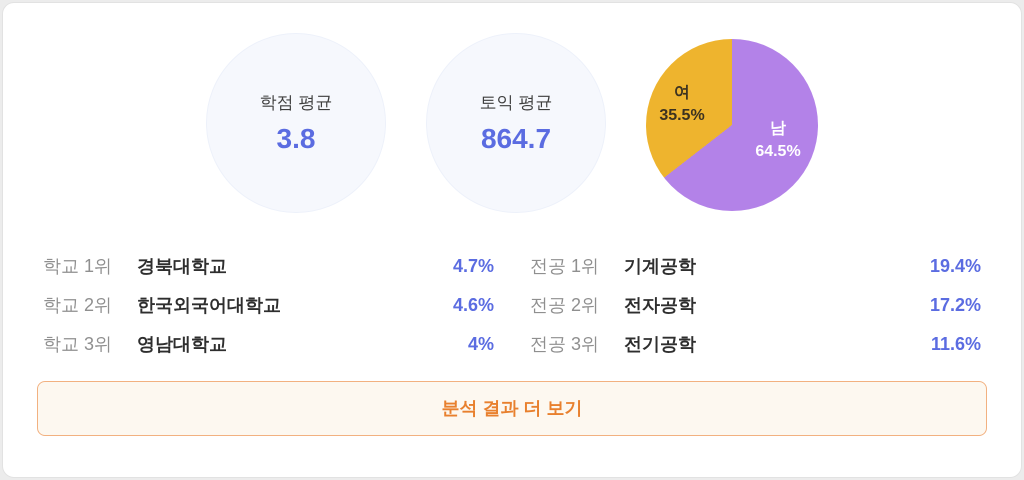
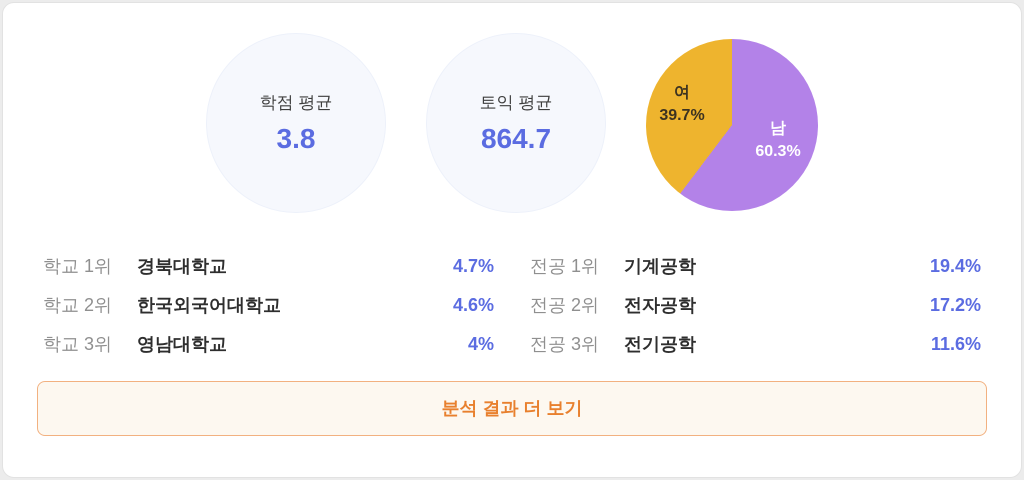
여: 35.5% -> 39.7%
남: 64.5% -> 60.3%
